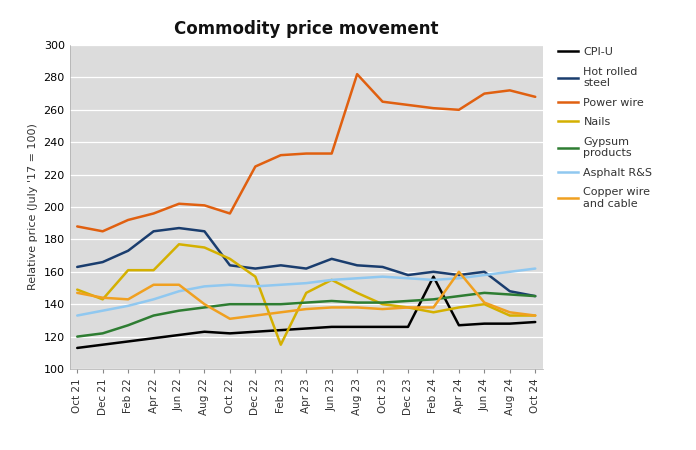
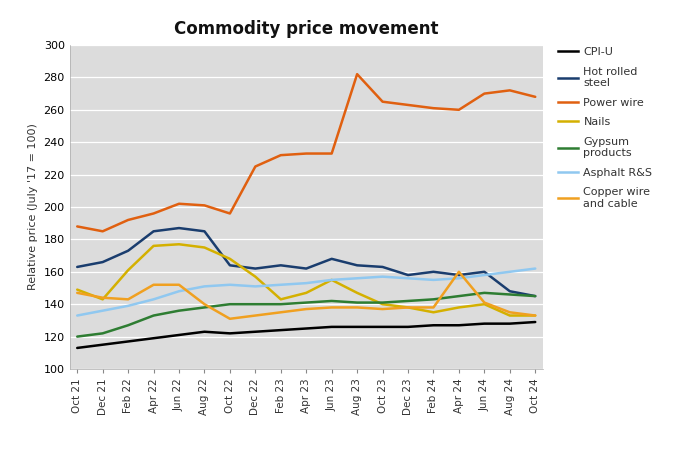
Nails/Apr 22: 161 -> 176
Nails/Feb 23: 115 -> 143
CPI-U/Feb 24: 157 -> 127
